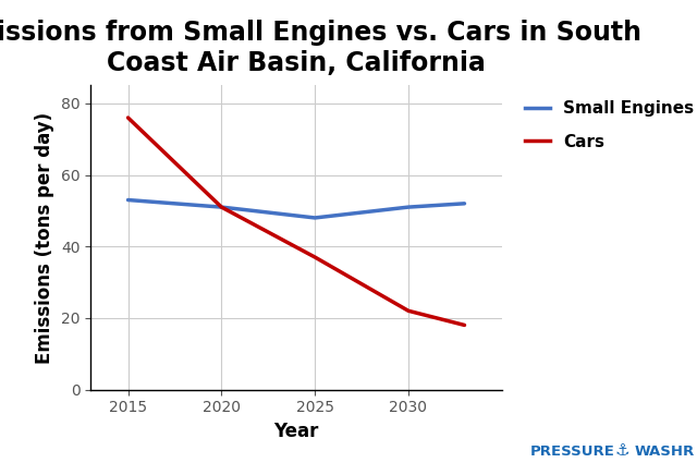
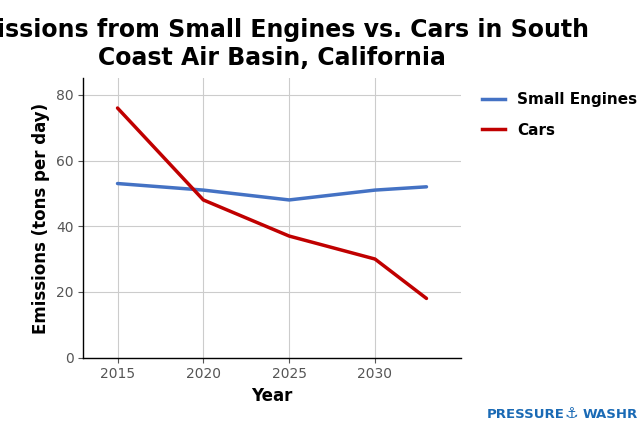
Cars/2020: 51 -> 48
Cars/2030: 22 -> 30
